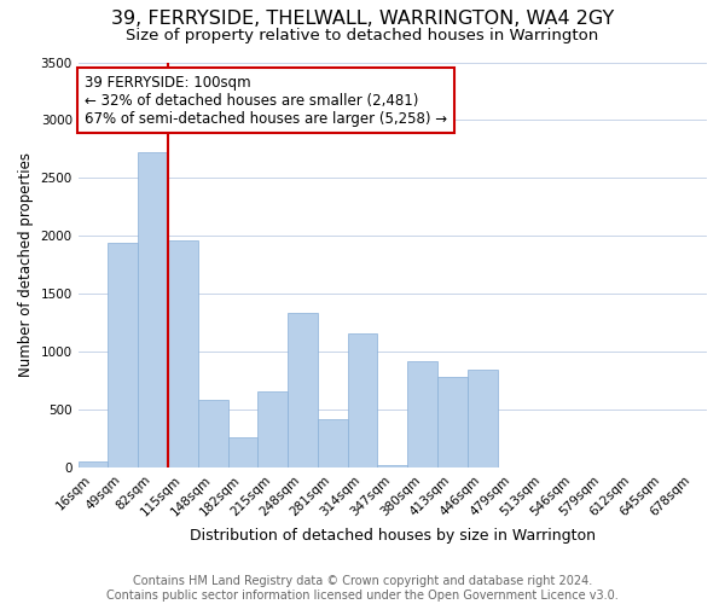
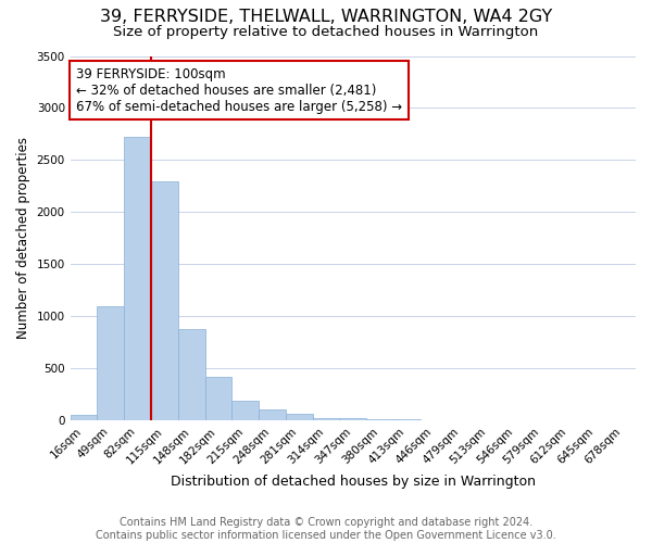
49sqm: 1940 -> 1100
115sqm: 1960 -> 2290
148sqm: 580 -> 880
182sqm: 260 -> 420
215sqm: 660 -> 180
248sqm: 1340 -> 100
281sqm: 420 -> 60
314sqm: 1160 -> 20
380sqm: 920 -> 10
413sqm: 780 -> 0
446sqm: 840 -> 0
